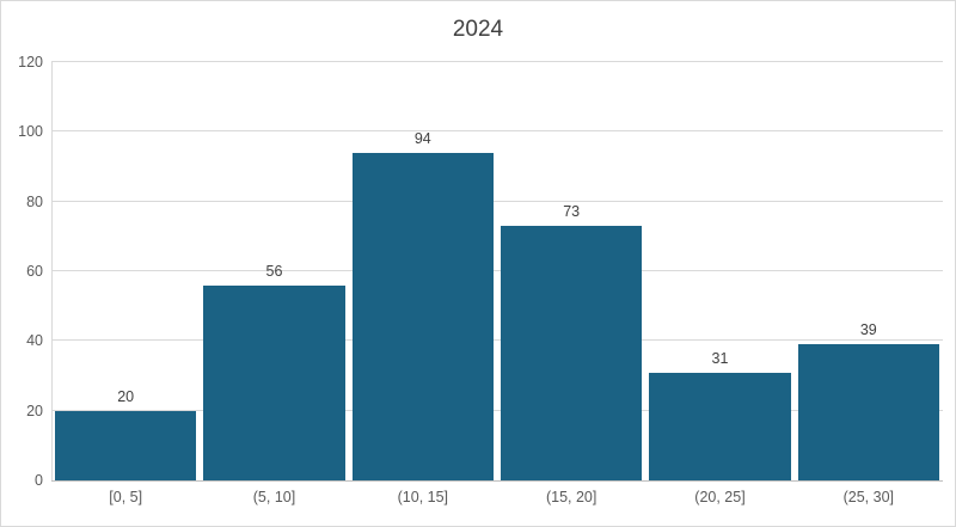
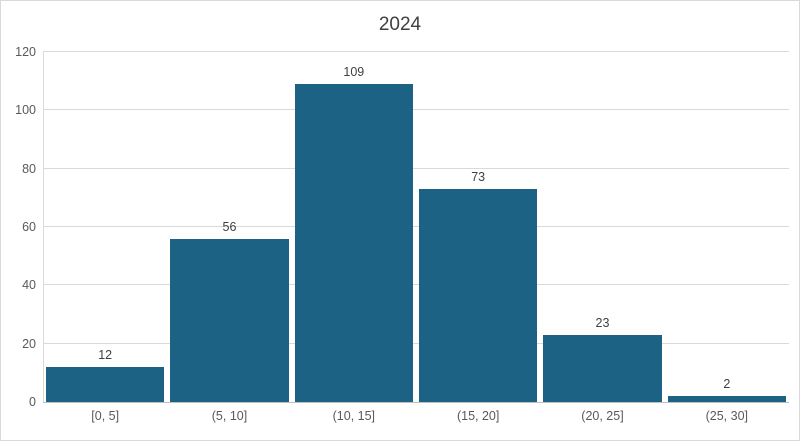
[0, 5]: 20 -> 12
(10, 15]: 94 -> 109
(20, 25]: 31 -> 23
(25, 30]: 39 -> 2
